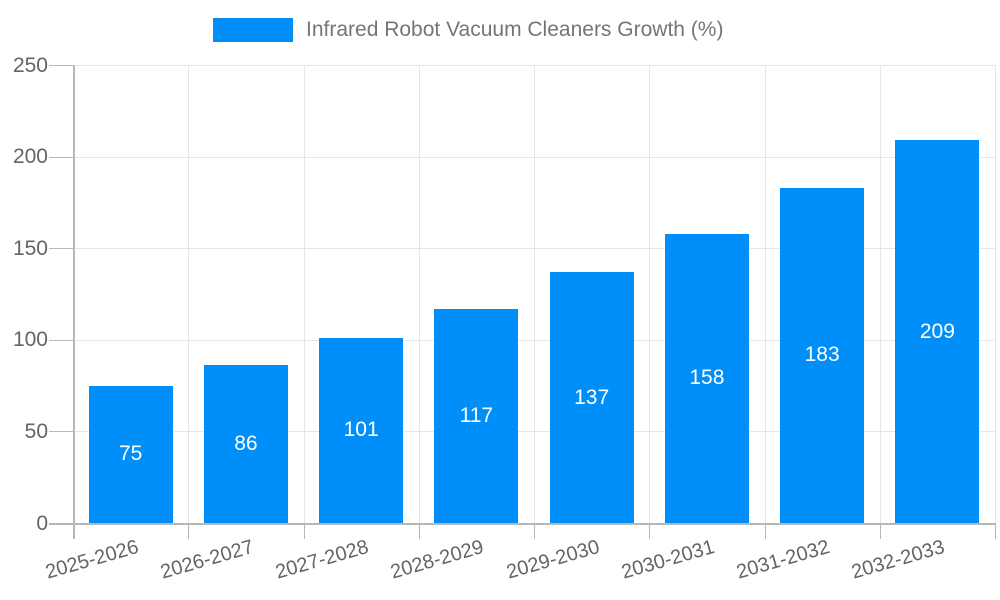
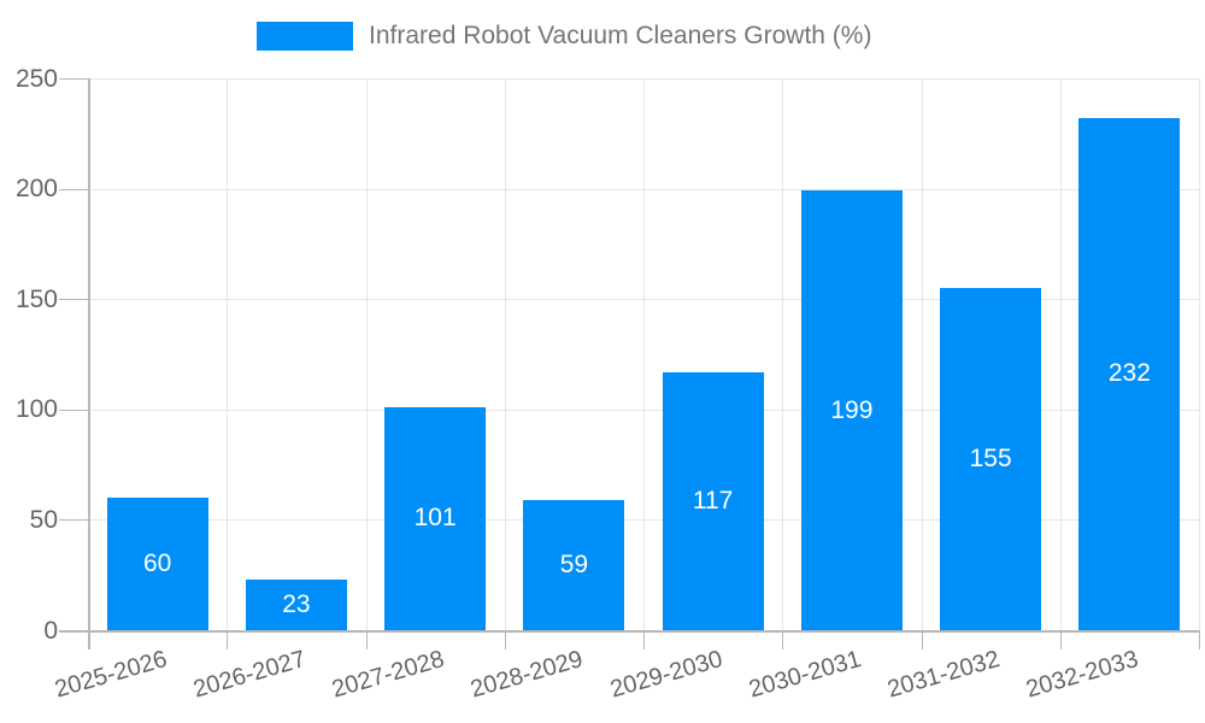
2025-2026: 75 -> 60
2026-2027: 86 -> 23
2028-2029: 117 -> 59
2029-2030: 137 -> 117
2030-2031: 158 -> 199
2031-2032: 183 -> 155
2032-2033: 209 -> 232
